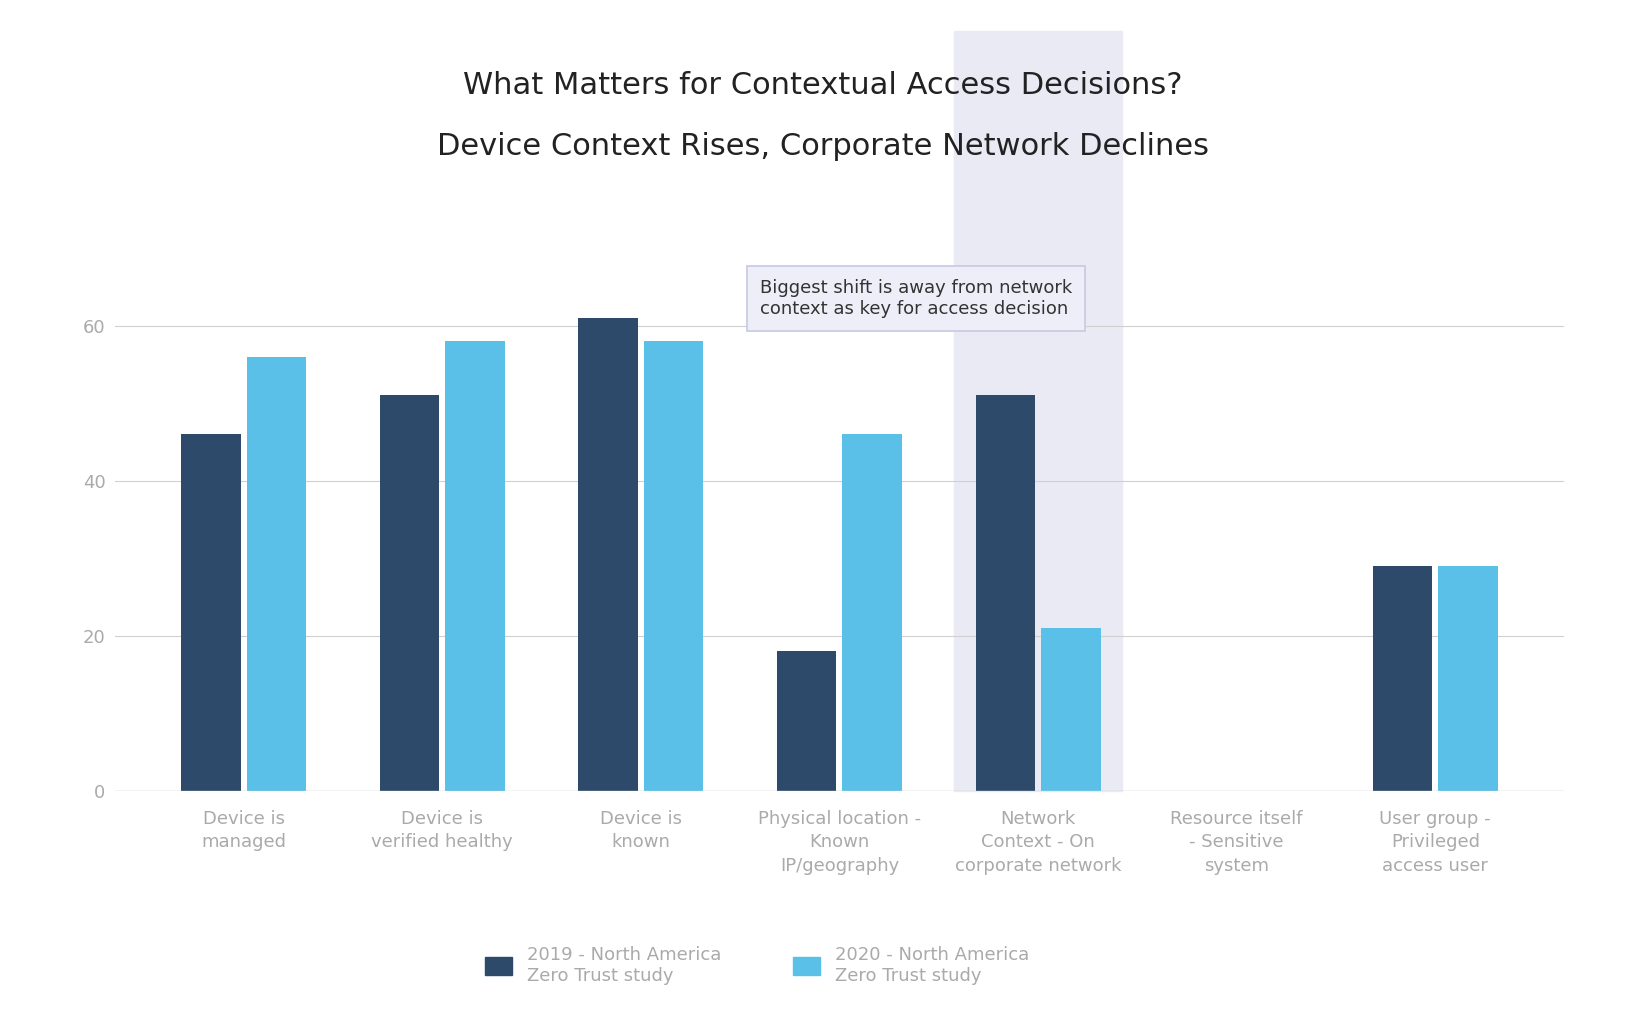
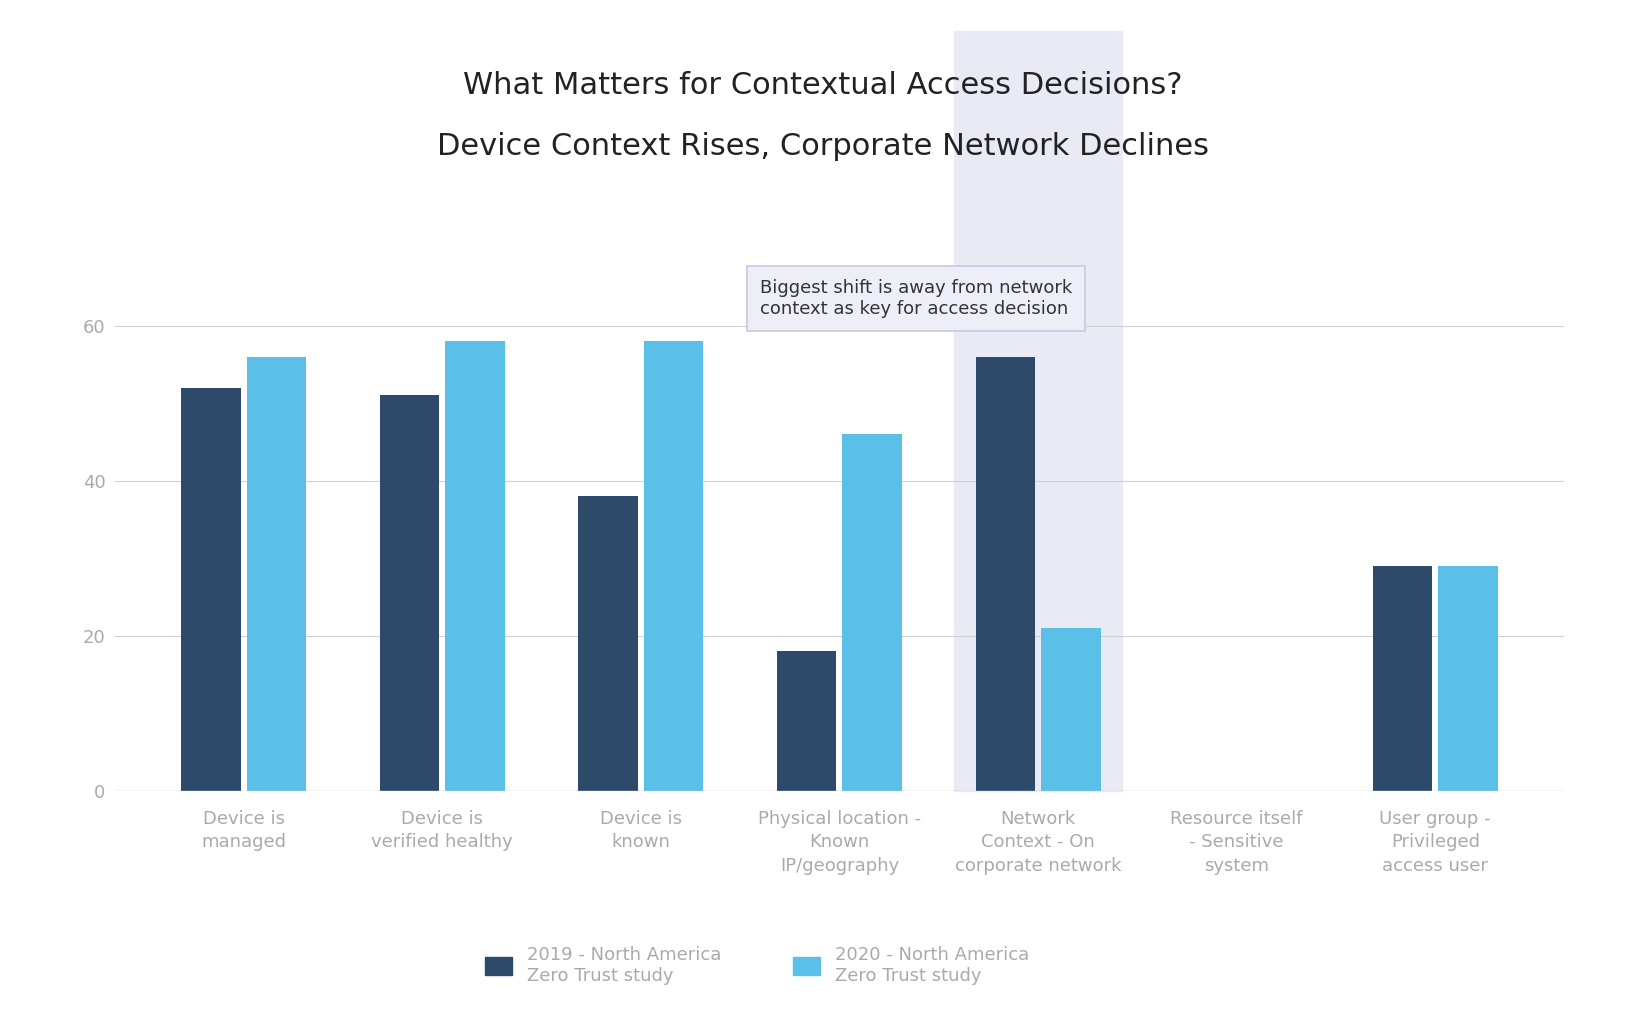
2019 - North America Zero Trust study/Device is managed: 46 -> 52
2019 - North America Zero Trust study/Device is known: 61 -> 38
2019 - North America Zero Trust study/Network Context - On corporate network: 51 -> 56
